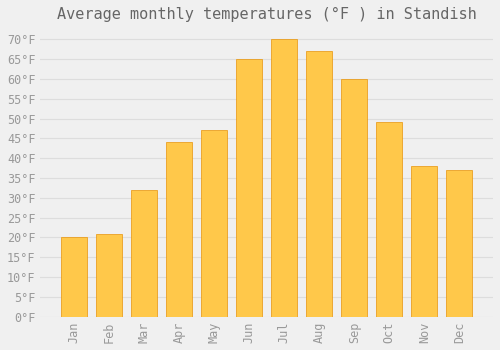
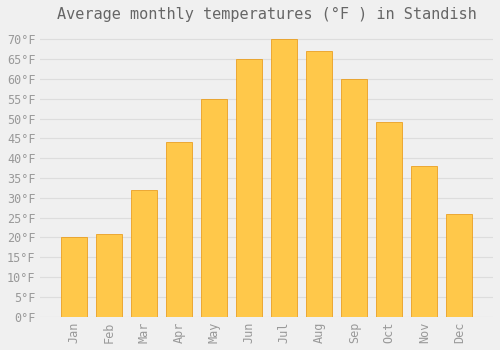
May: 47°F -> 55°F
Dec: 37°F -> 26°F
